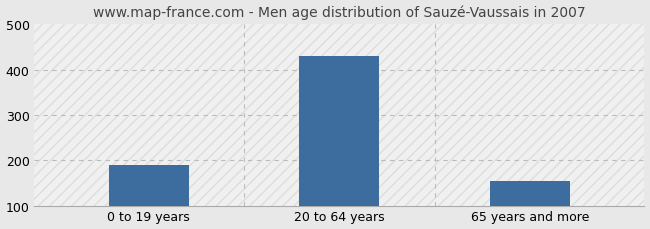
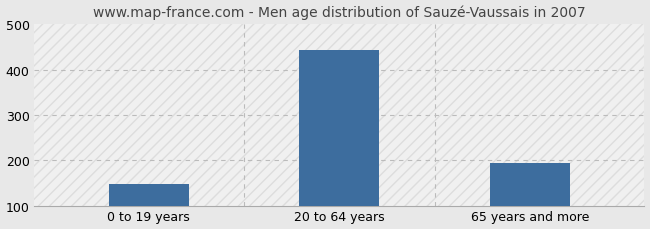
0 to 19 years: 190 -> 148
20 to 64 years: 430 -> 443
65 years and more: 155 -> 193
